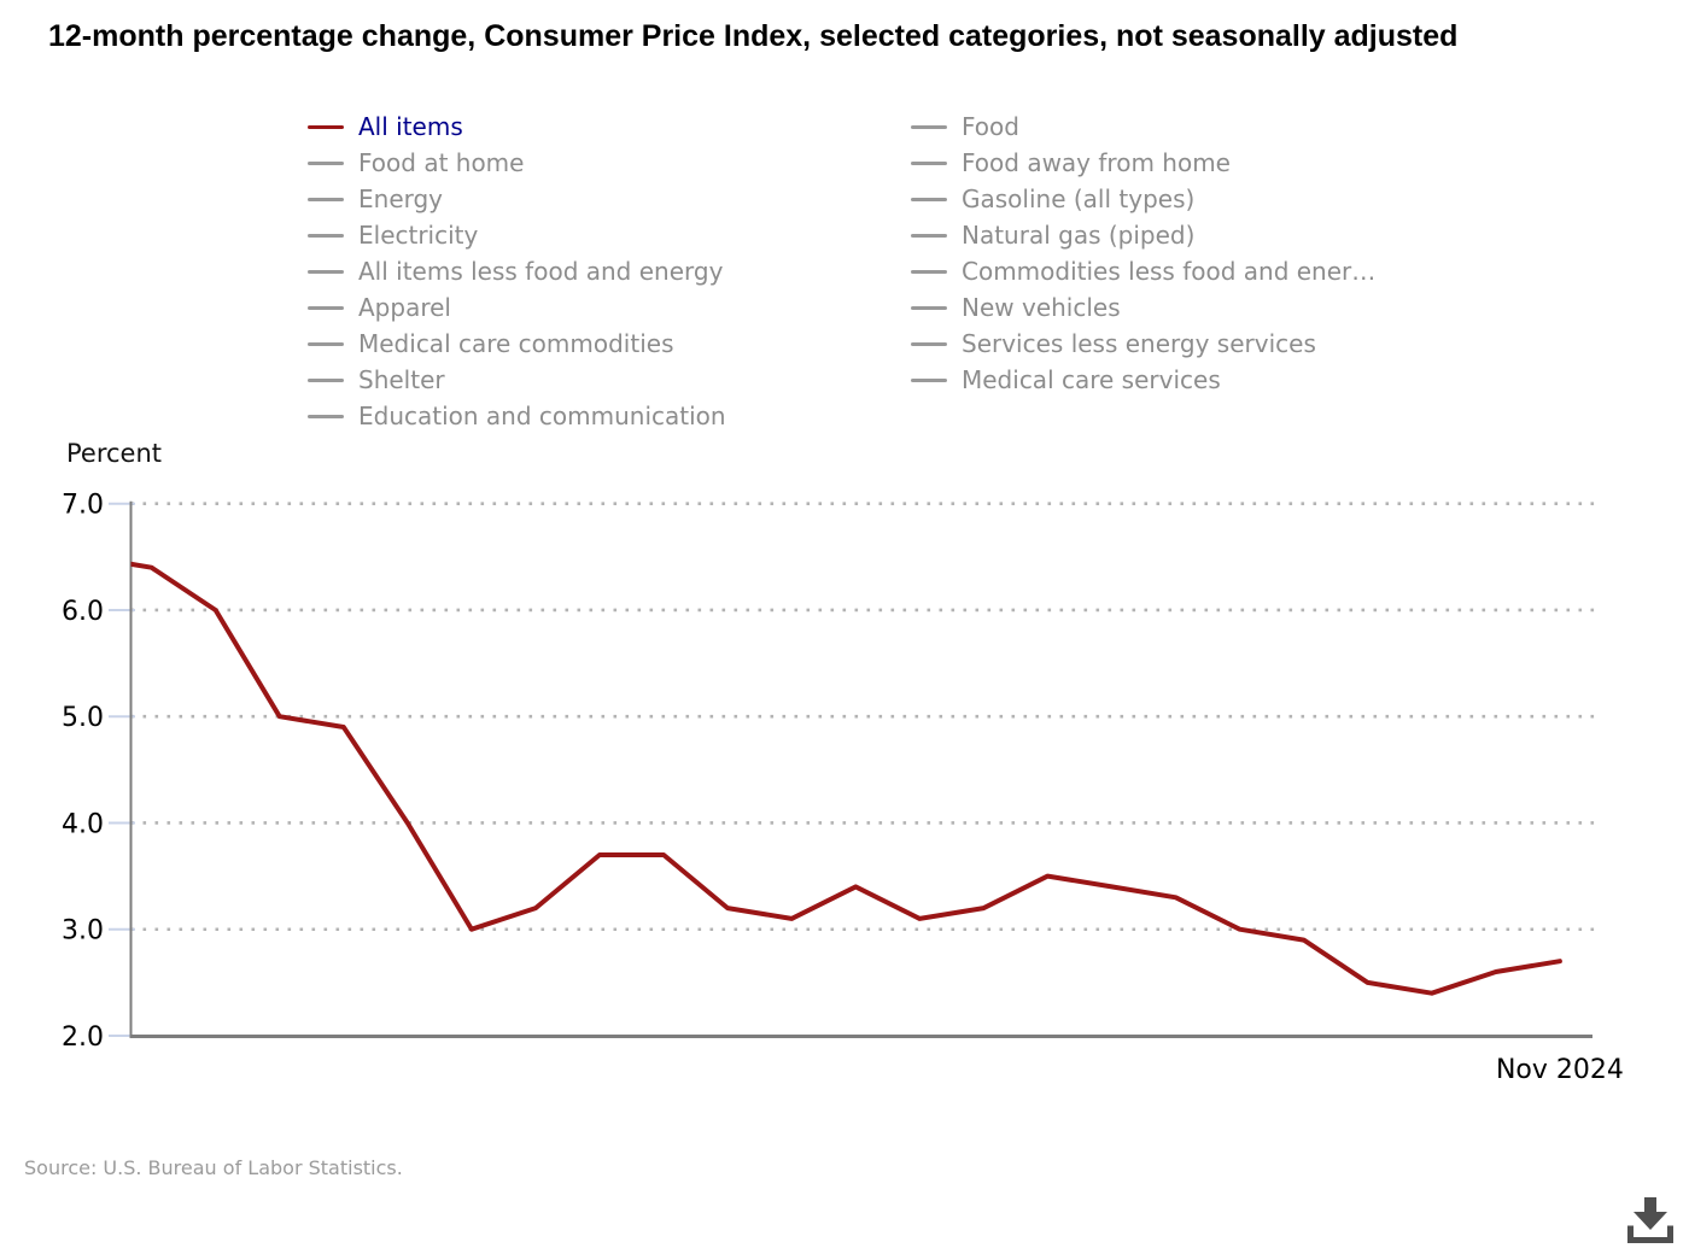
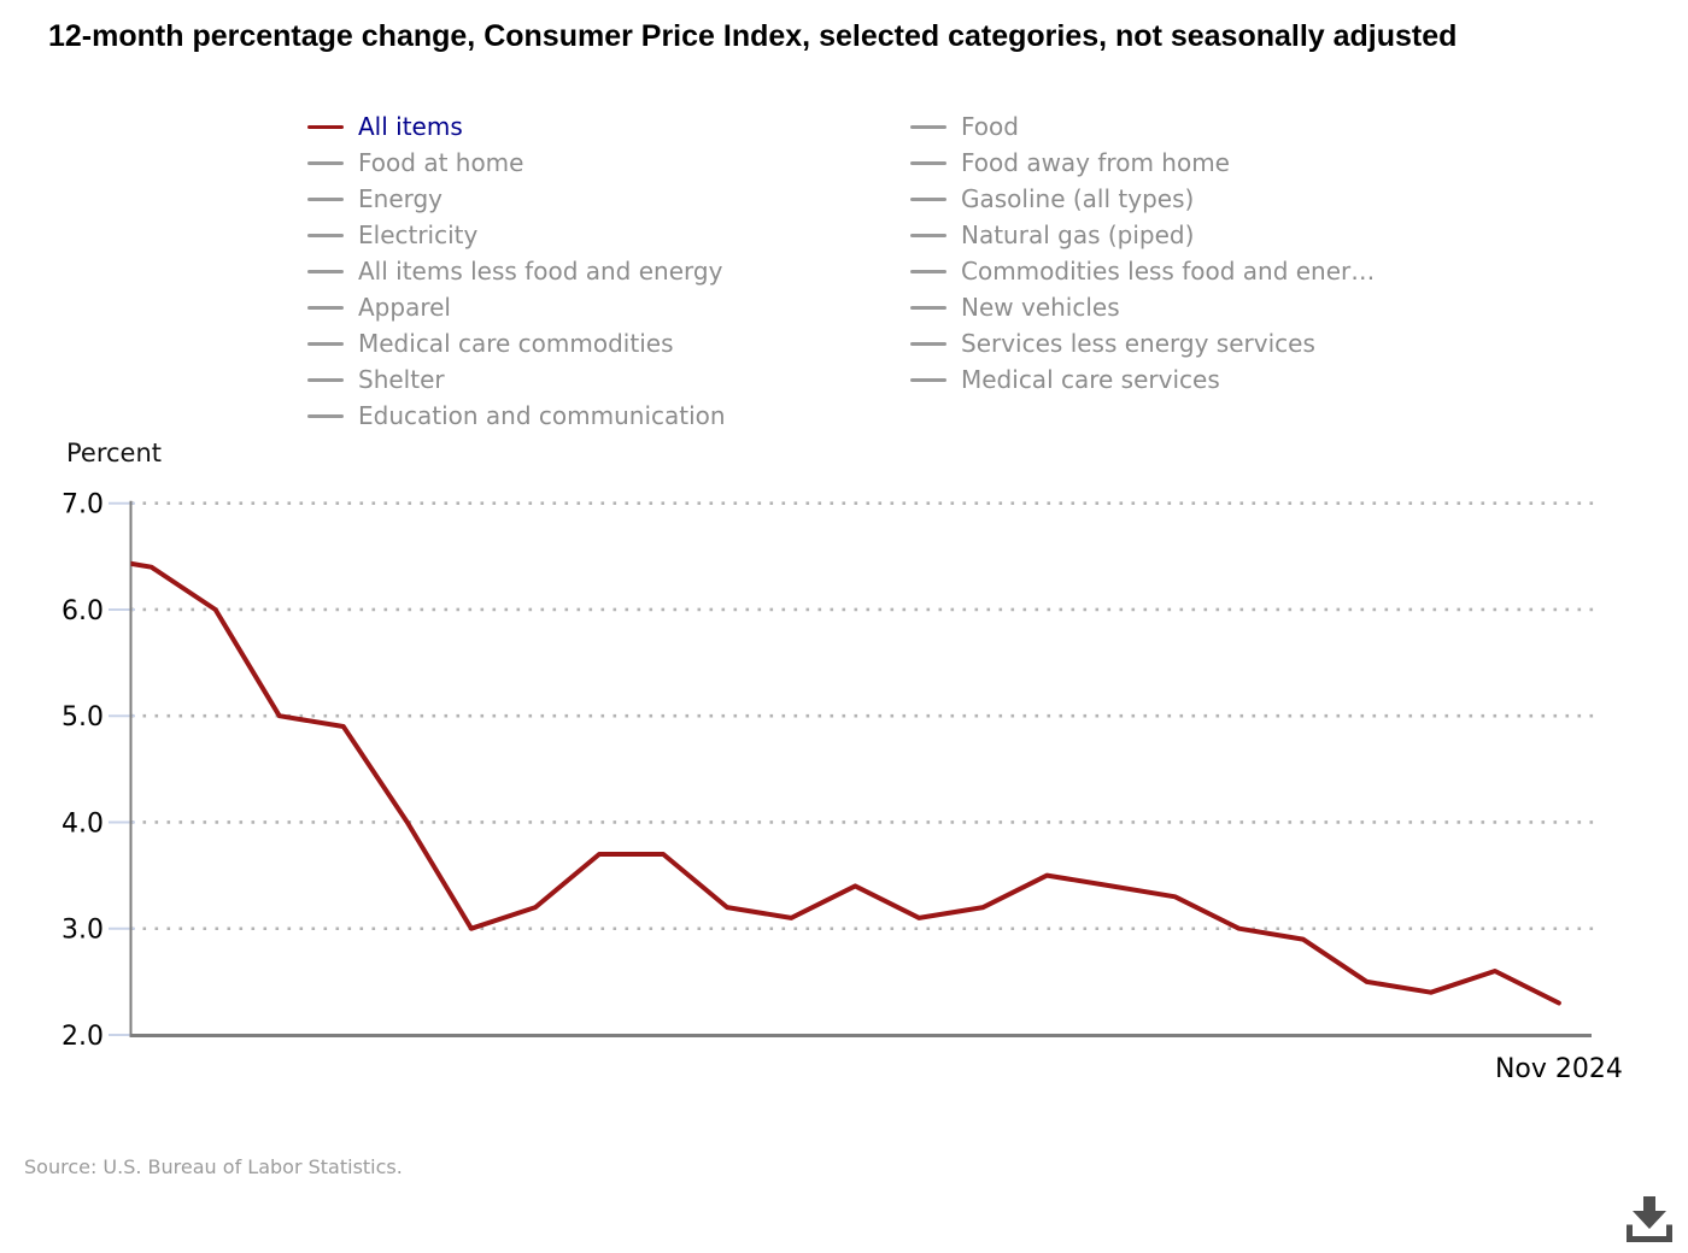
Nov 2024: 2.7 -> 2.3
